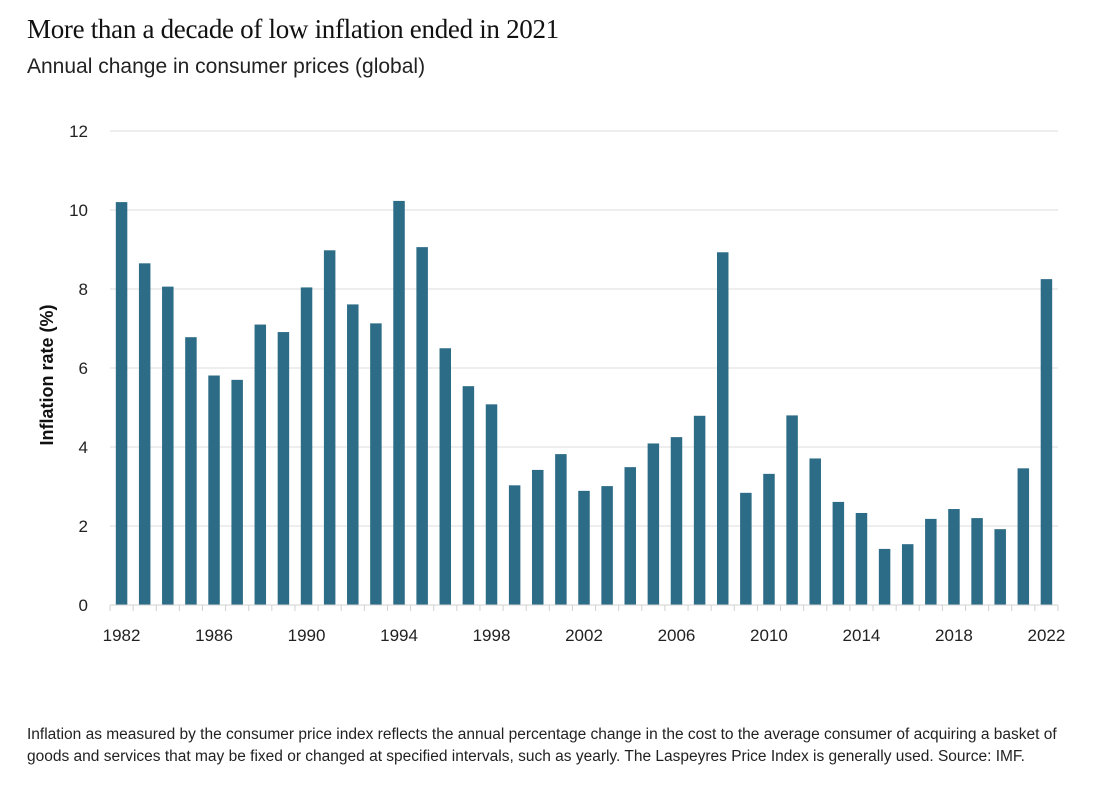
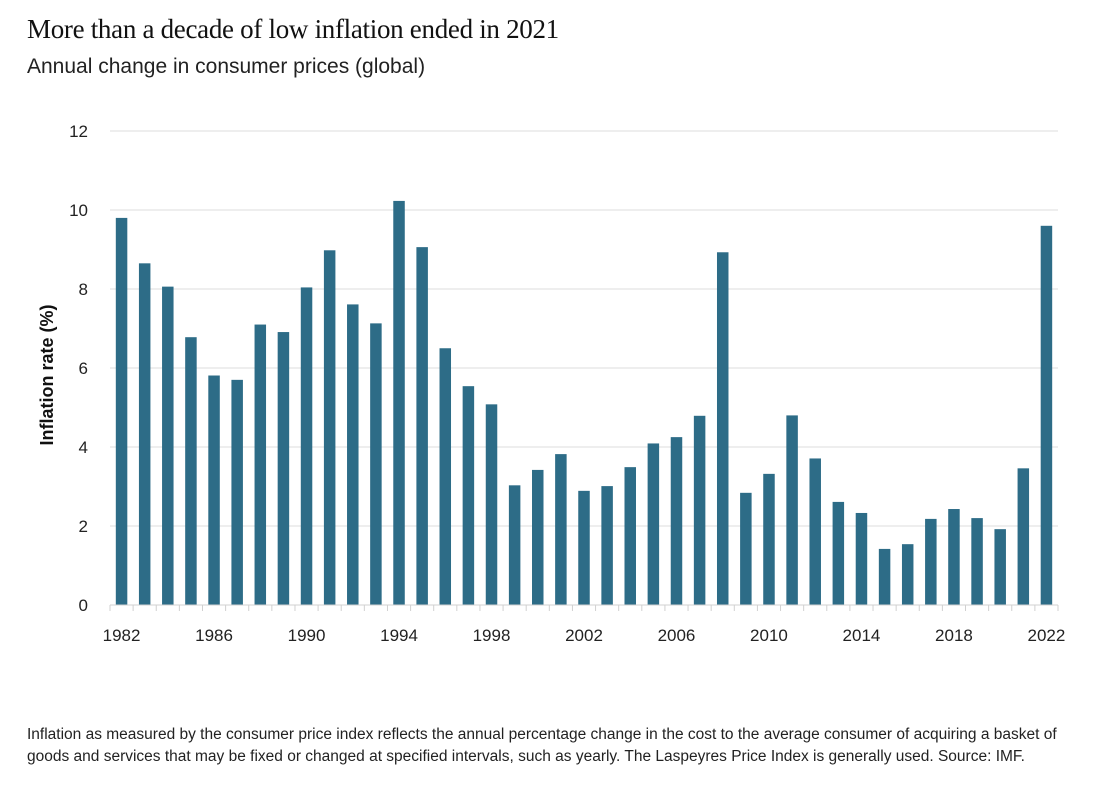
1982: 10.2 -> 9.8
2022: 8.2 -> 9.6
